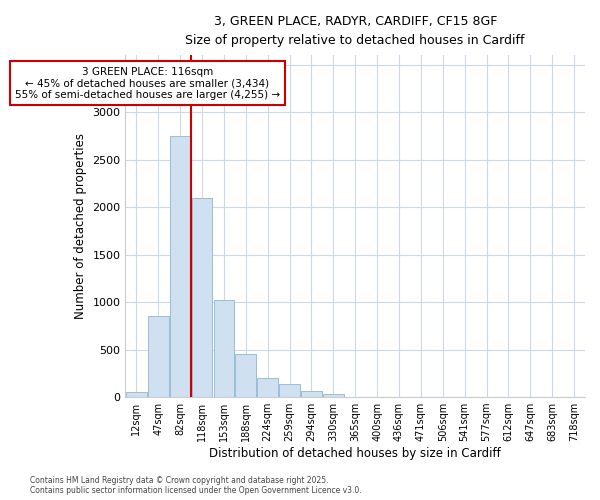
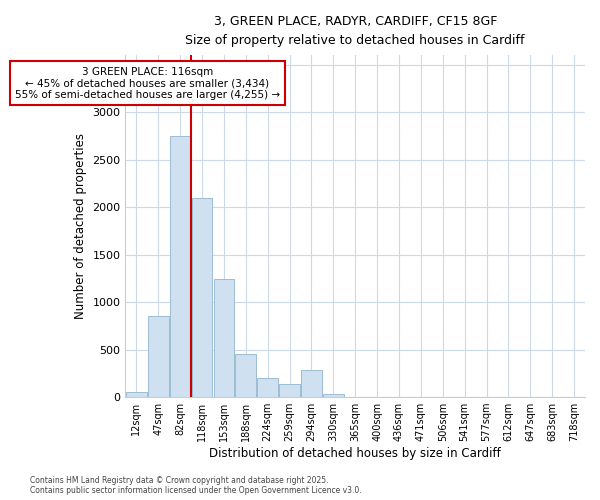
153sqm: 1020 -> 1240
294sqm: 60 -> 280
